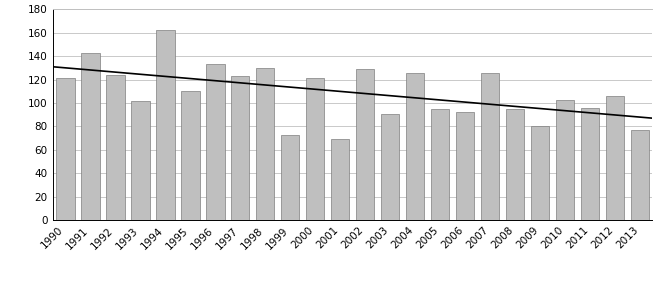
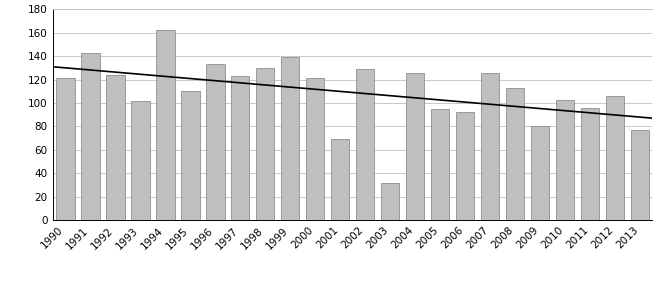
1999: 73 -> 139
2003: 91 -> 32
2008: 95 -> 113
